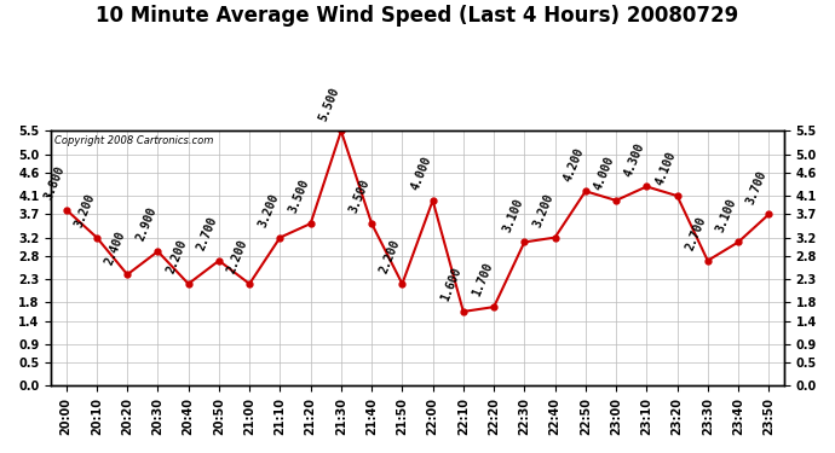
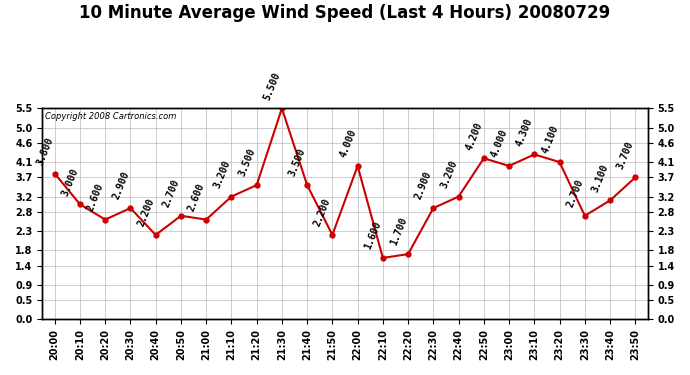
20:10: 3.200 -> 3.000
20:20: 2.400 -> 2.600
21:00: 2.200 -> 2.600
22:30: 3.100 -> 2.900
